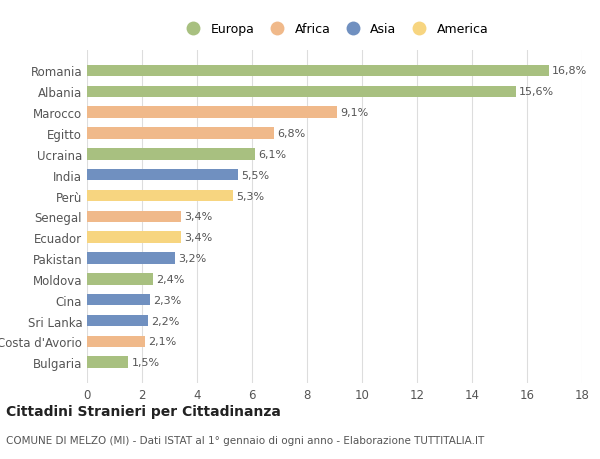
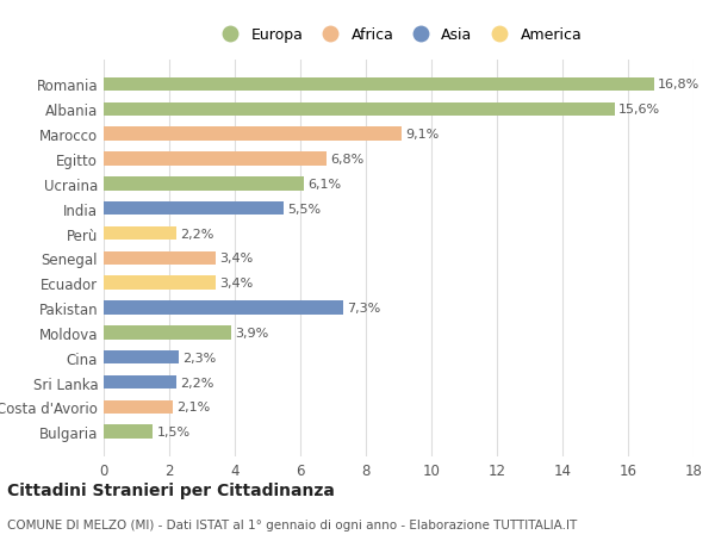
Perù: 5,3% -> 2,2%
Pakistan: 3,2% -> 7,3%
Moldova: 2,4% -> 3,9%
